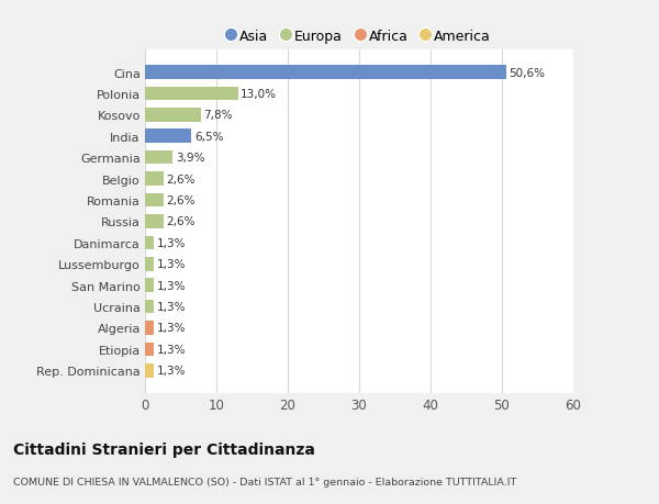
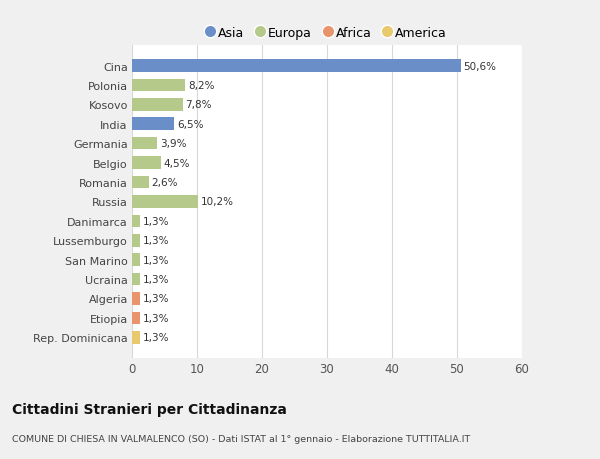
Polonia: 13,0% -> 8,2%
Belgio: 2,6% -> 4,5%
Russia: 2,6% -> 10,2%
